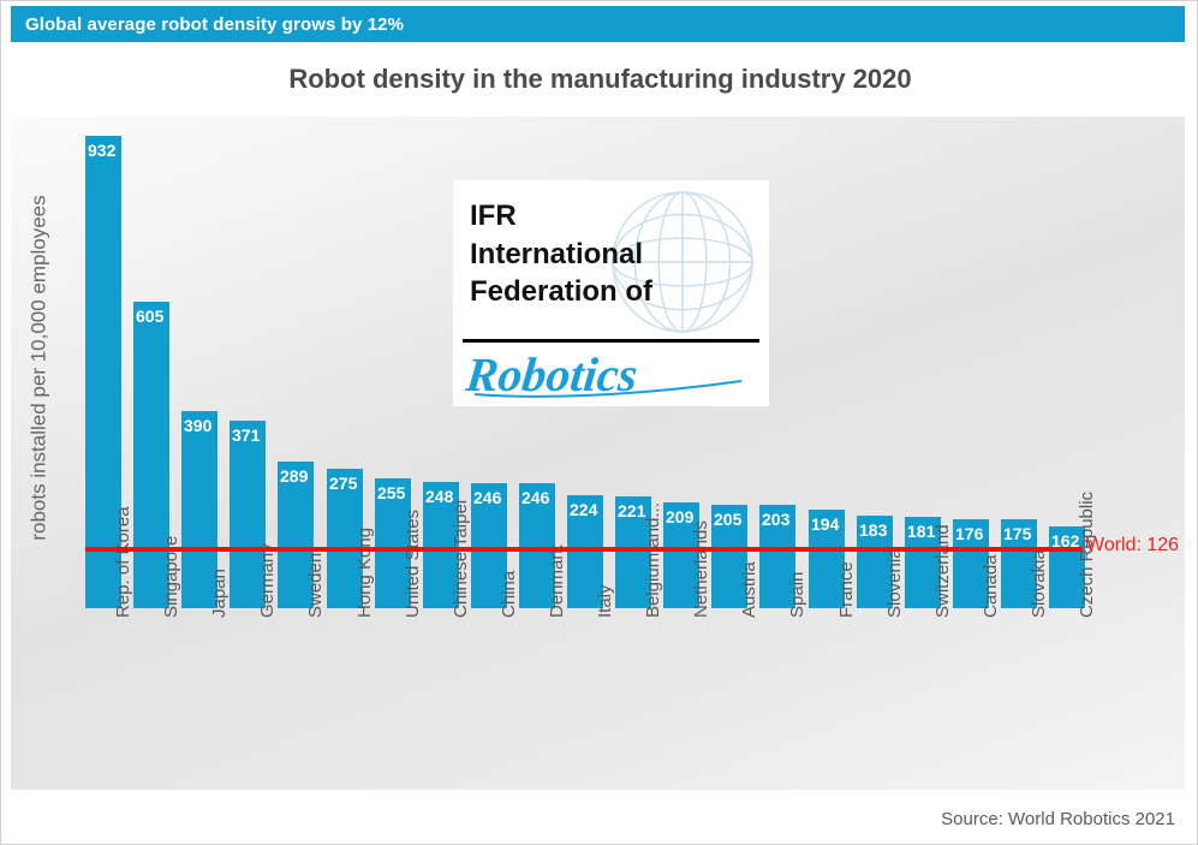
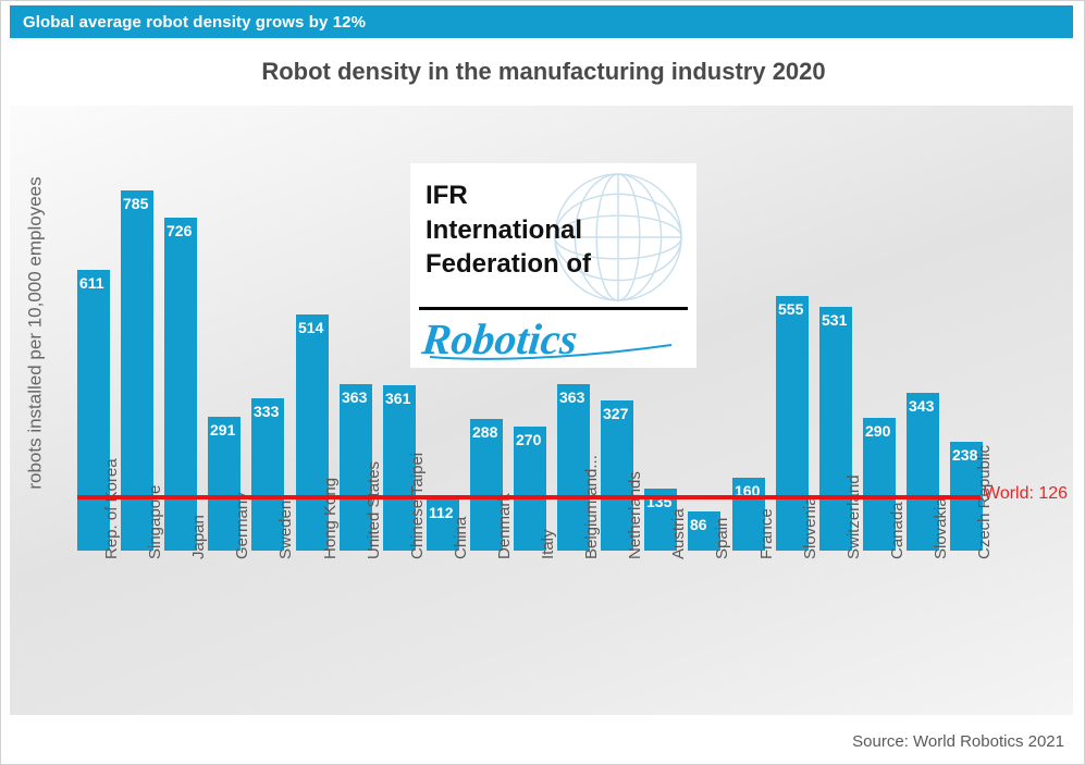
Rep. of Korea: 932 -> 611
Singapore: 605 -> 785
Japan: 390 -> 726
Germany: 371 -> 291
Sweden: 289 -> 333
Hong Kong: 275 -> 514
United States: 255 -> 363
Chinese Taipei: 248 -> 361
China: 246 -> 112
Denmark: 246 -> 288
Italy: 224 -> 270
Belgium and...: 221 -> 363
Netherlands: 209 -> 327
Austria: 205 -> 135
Spain: 203 -> 86
France: 194 -> 160
Slovenia: 183 -> 555
Switzerland: 181 -> 531
Canada: 176 -> 290
Slovakia: 175 -> 343
Czech Republic: 162 -> 238
